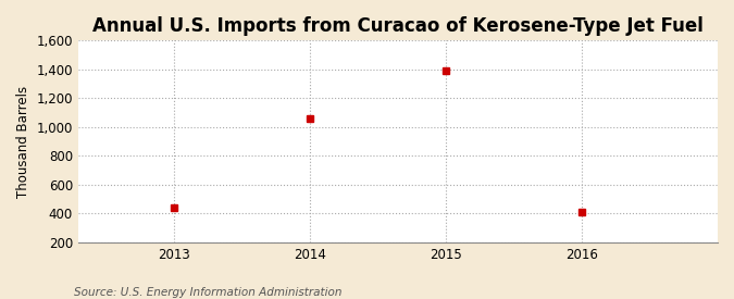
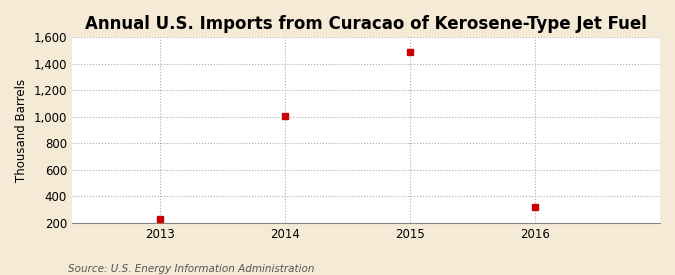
2013: 440 -> 230
2014: 1,060 -> 1,010
2015: 1,390 -> 1,490
2016: 410 -> 320
